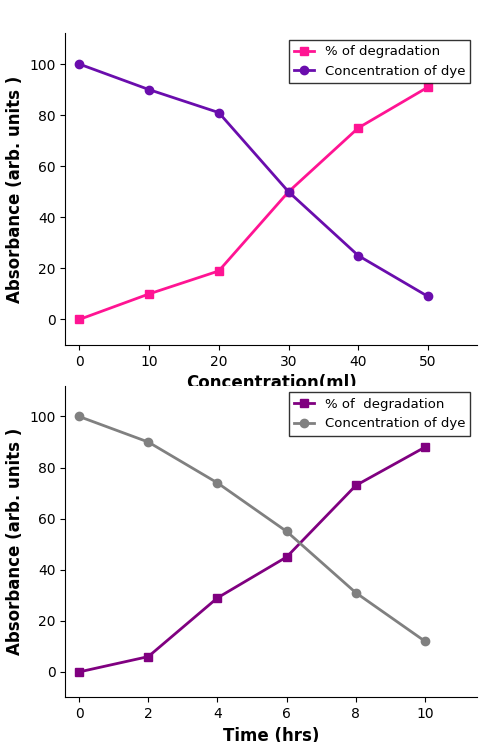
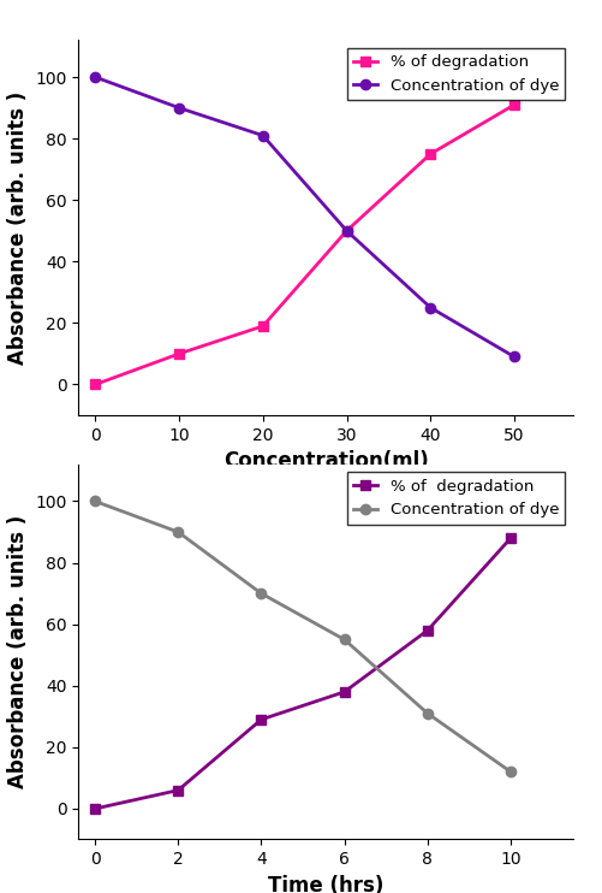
Concentration of dye/4: 74 -> 70
% of degradation/6: 45 -> 38
% of degradation/8: 73 -> 58
